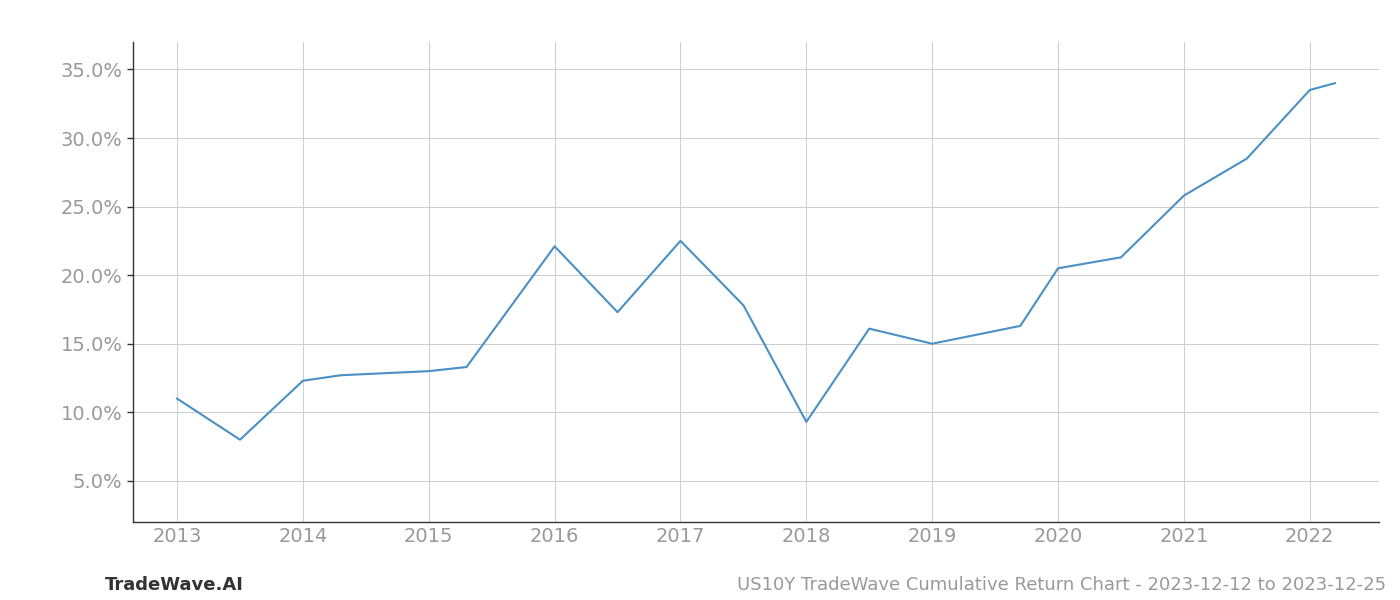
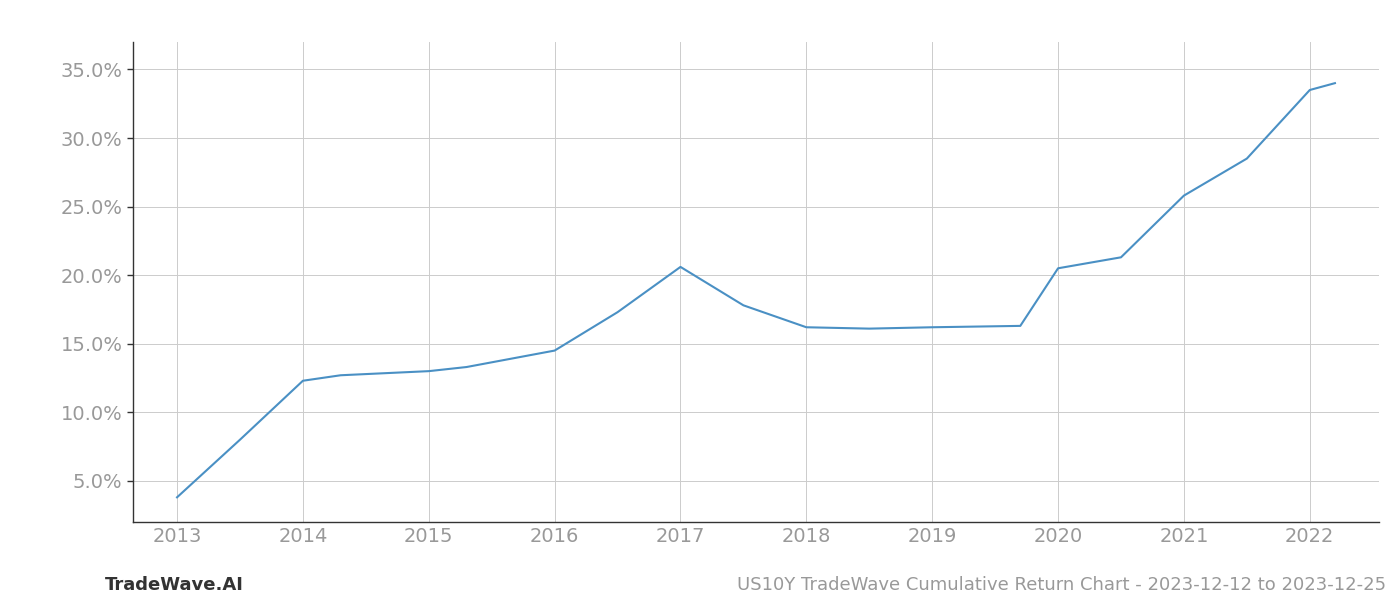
2013: 11.0% -> 3.8%
2016: 22.1% -> 14.5%
2017: 22.5% -> 20.6%
2018: 9.3% -> 16.2%
2019: 15.0% -> 16.2%
